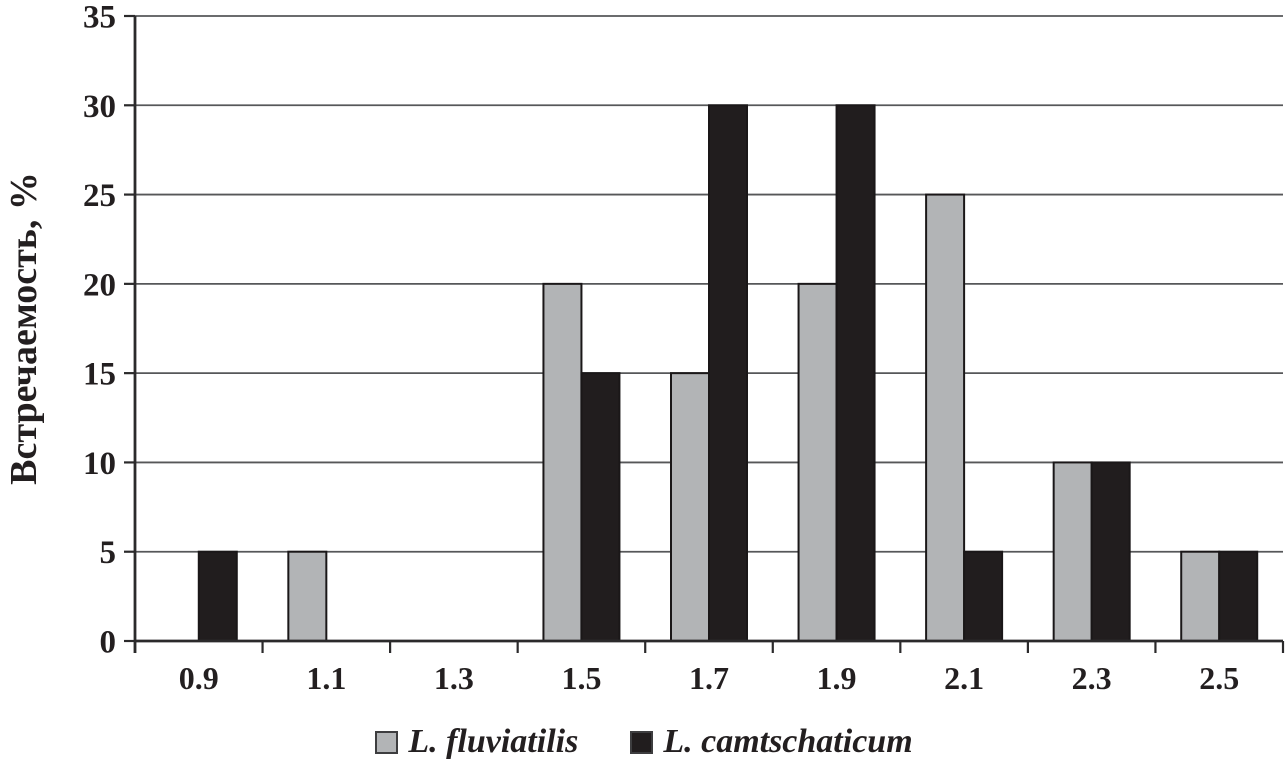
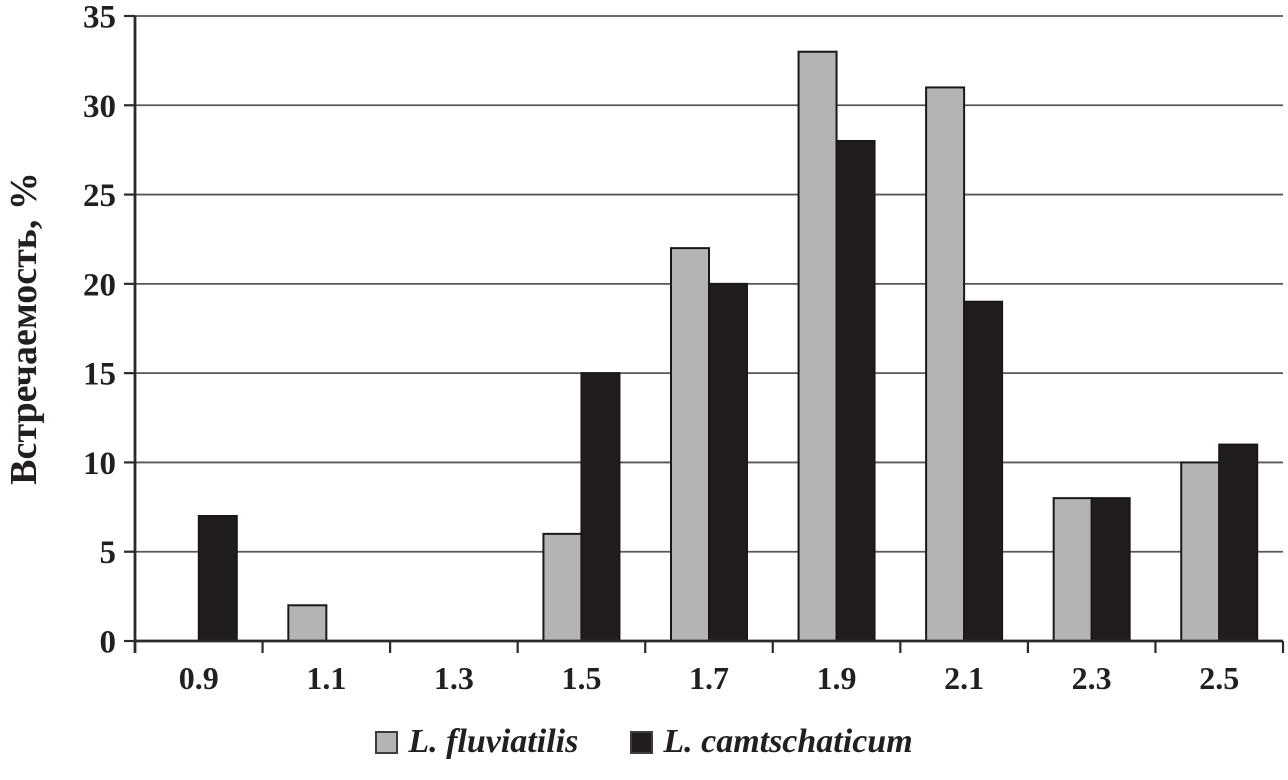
L. camtschaticum/0.9: 5 -> 7
L. fluviatilis/1.1: 5 -> 2
L. fluviatilis/1.5: 20 -> 6
L. fluviatilis/1.7: 15 -> 22
L. camtschaticum/1.7: 30 -> 20
L. fluviatilis/1.9: 20 -> 33
L. camtschaticum/1.9: 30 -> 28
L. fluviatilis/2.1: 25 -> 31
L. camtschaticum/2.1: 5 -> 19
L. fluviatilis/2.3: 10 -> 8
L. camtschaticum/2.3: 10 -> 8
L. fluviatilis/2.5: 5 -> 10
L. camtschaticum/2.5: 5 -> 11
